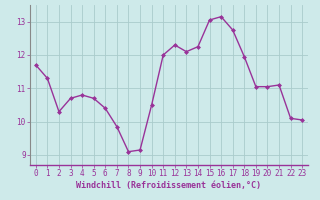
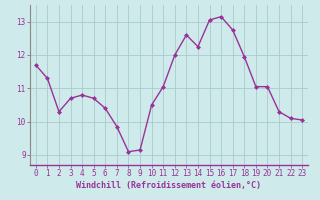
11: 12.00 -> 11.05
12: 12.30 -> 12.00
13: 12.10 -> 12.60
21: 11.10 -> 10.30
